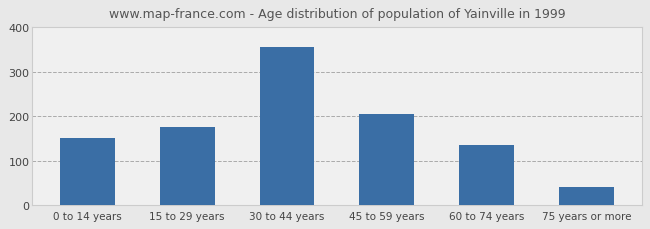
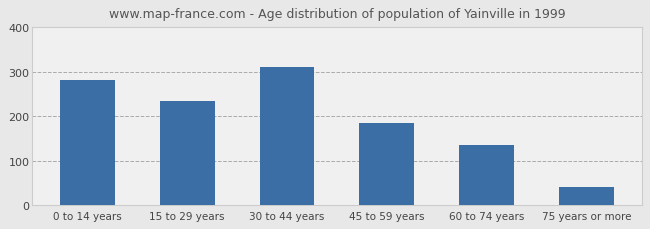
0 to 14 years: 150 -> 280
15 to 29 years: 175 -> 235
30 to 44 years: 355 -> 311
45 to 59 years: 205 -> 185
